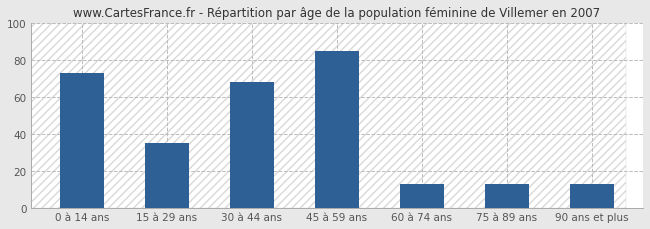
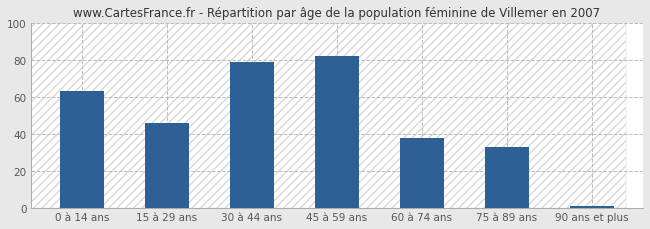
0 à 14 ans: 73 -> 63
15 à 29 ans: 35 -> 46
30 à 44 ans: 68 -> 79
45 à 59 ans: 85 -> 82
60 à 74 ans: 13 -> 38
75 à 89 ans: 13 -> 33
90 ans et plus: 13 -> 1
